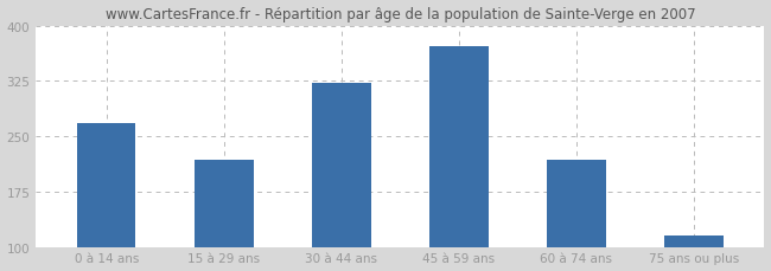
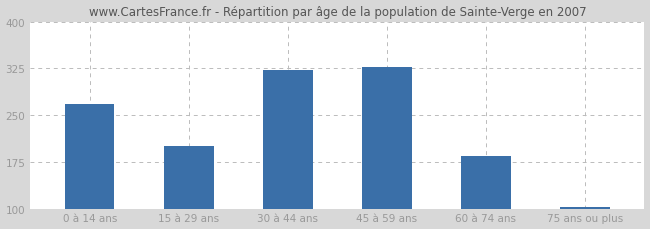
15 à 29 ans: 218 -> 200
45 à 59 ans: 372 -> 327
60 à 74 ans: 218 -> 185
75 ans ou plus: 116 -> 103
